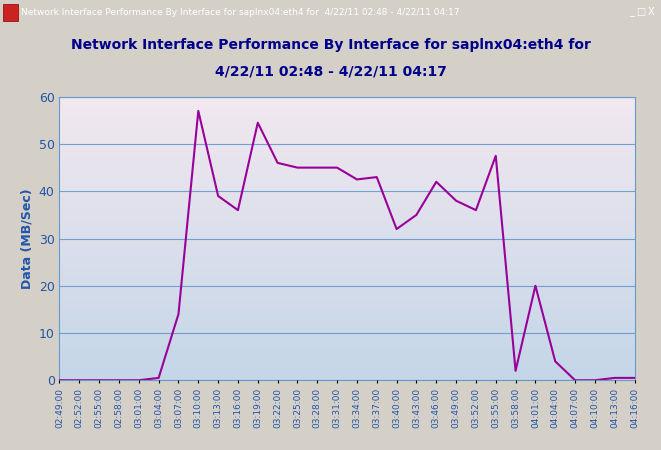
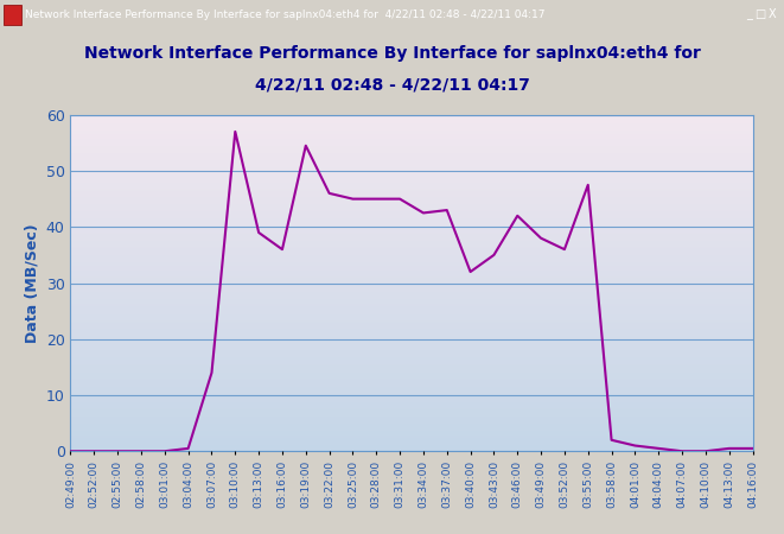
04:01:00: 20.0 -> 1.0
04:04:00: 4.0 -> 0.5
